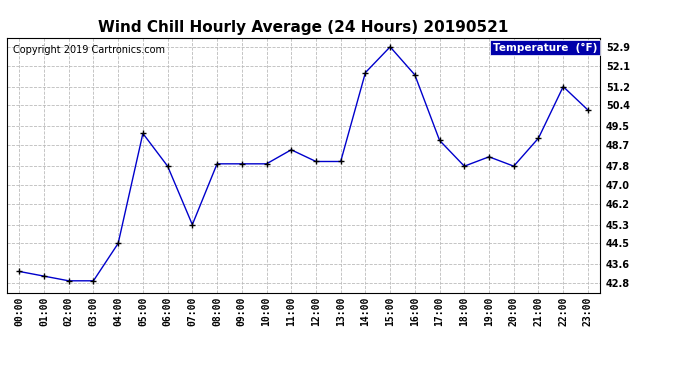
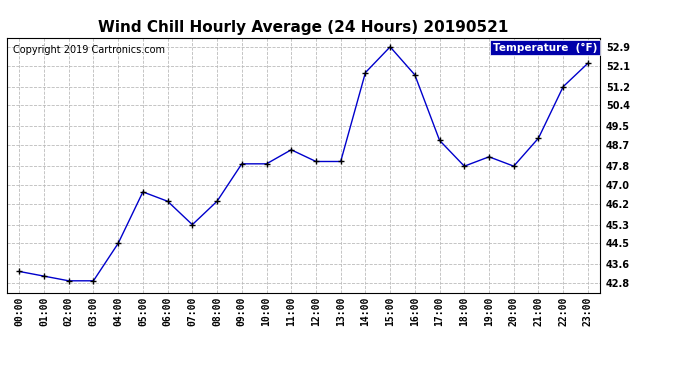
05:00: 49.2 -> 46.7
06:00: 47.8 -> 46.3
08:00: 47.9 -> 46.3
23:00: 50.2 -> 52.2
